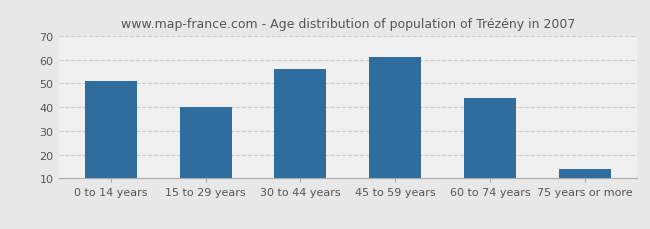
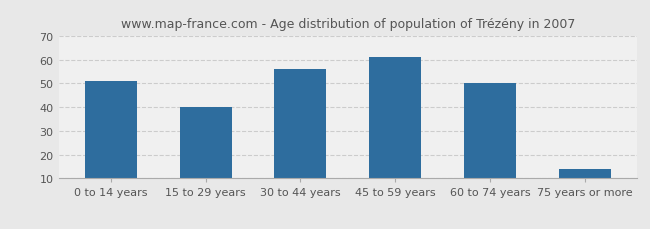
60 to 74 years: 44 -> 50
